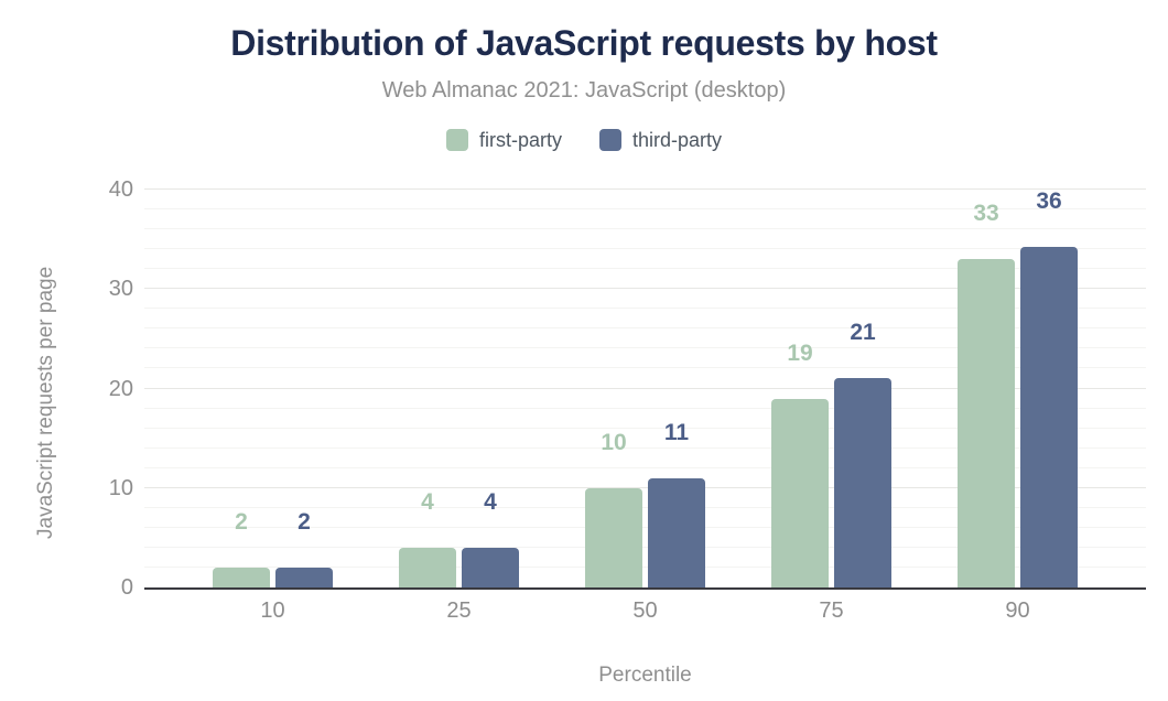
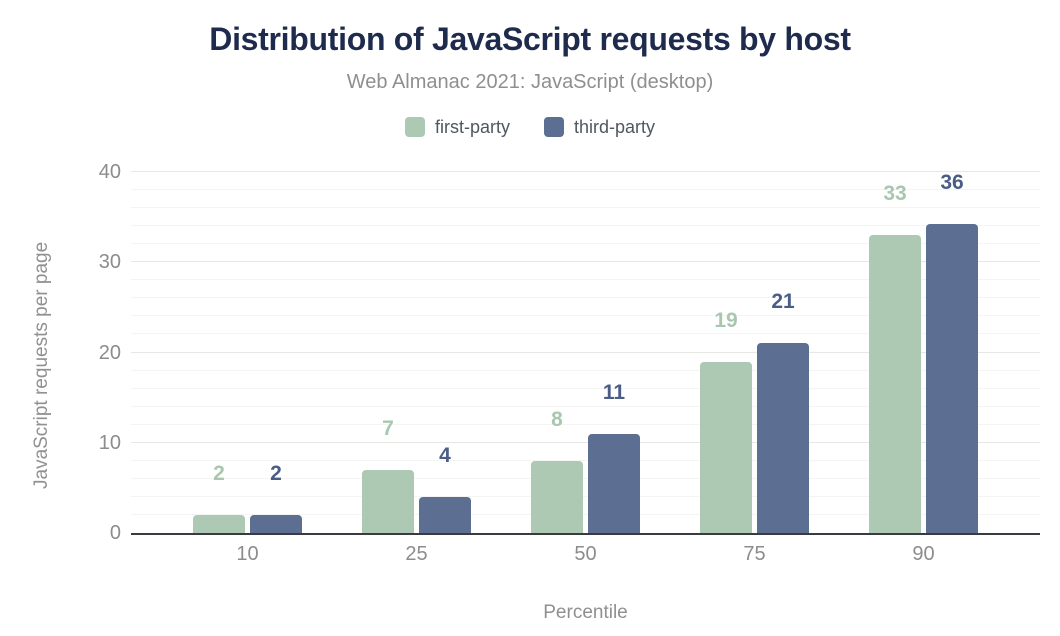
first-party/25: 4 -> 7
first-party/50: 10 -> 8
